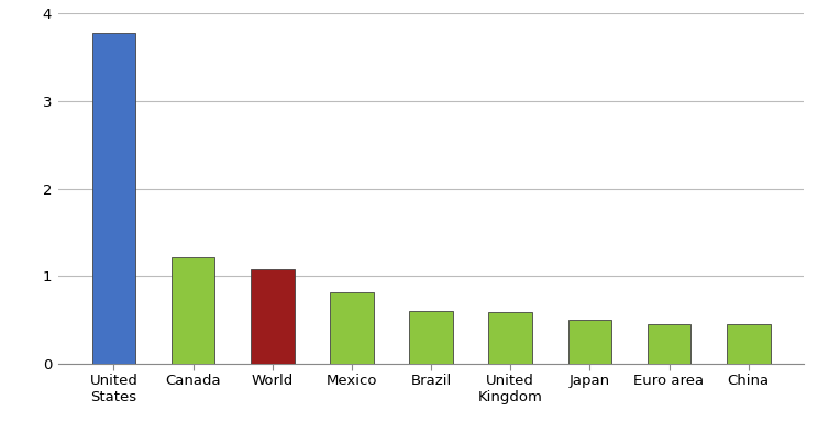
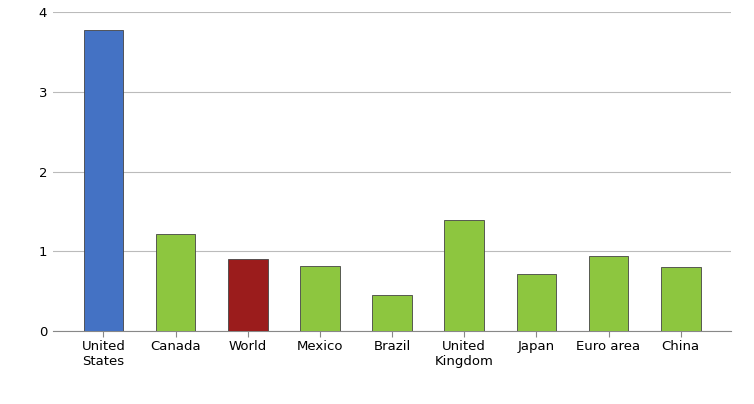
World: 1.08 -> 0.90
Brazil: 0.60 -> 0.46
United Kingdom: 0.59 -> 1.40
Japan: 0.50 -> 0.72
Euro area: 0.46 -> 0.94
China: 0.45 -> 0.80
